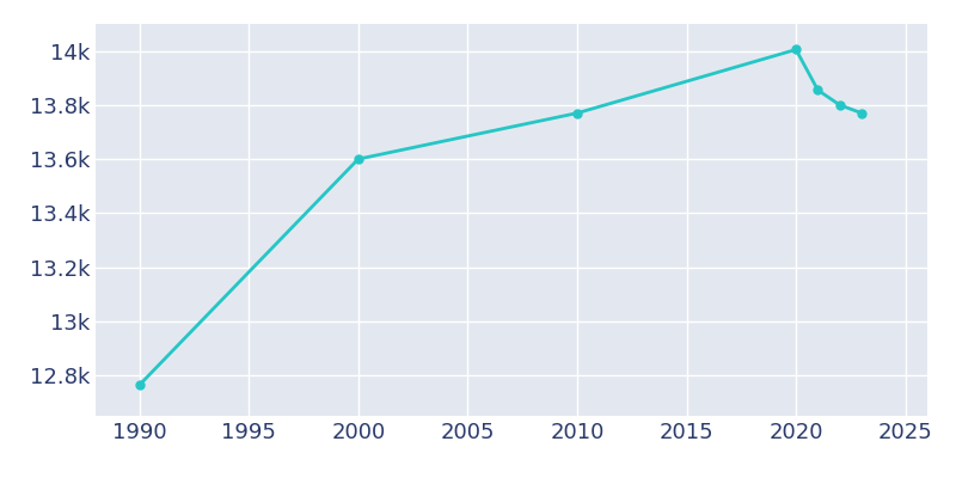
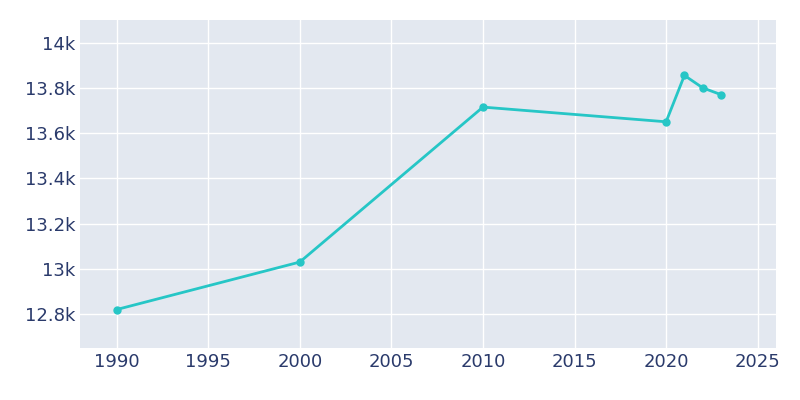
1990: 12.764k -> 12.820k
2000: 13.600k -> 13.030k
2010: 13.770k -> 13.715k
2020: 14.005k -> 13.650k
